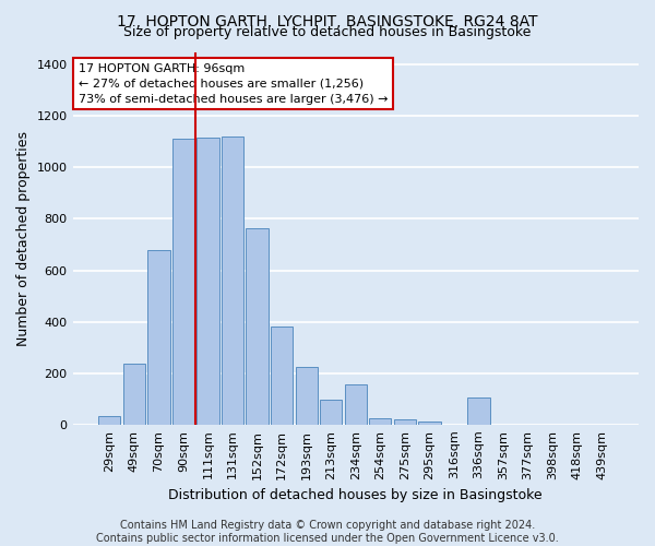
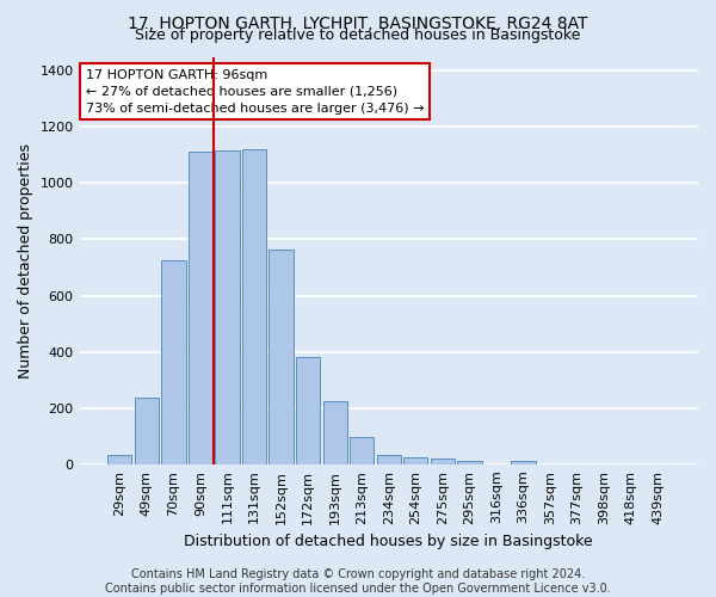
70sqm: 680 -> 727
234sqm: 155 -> 33
336sqm: 105 -> 14
